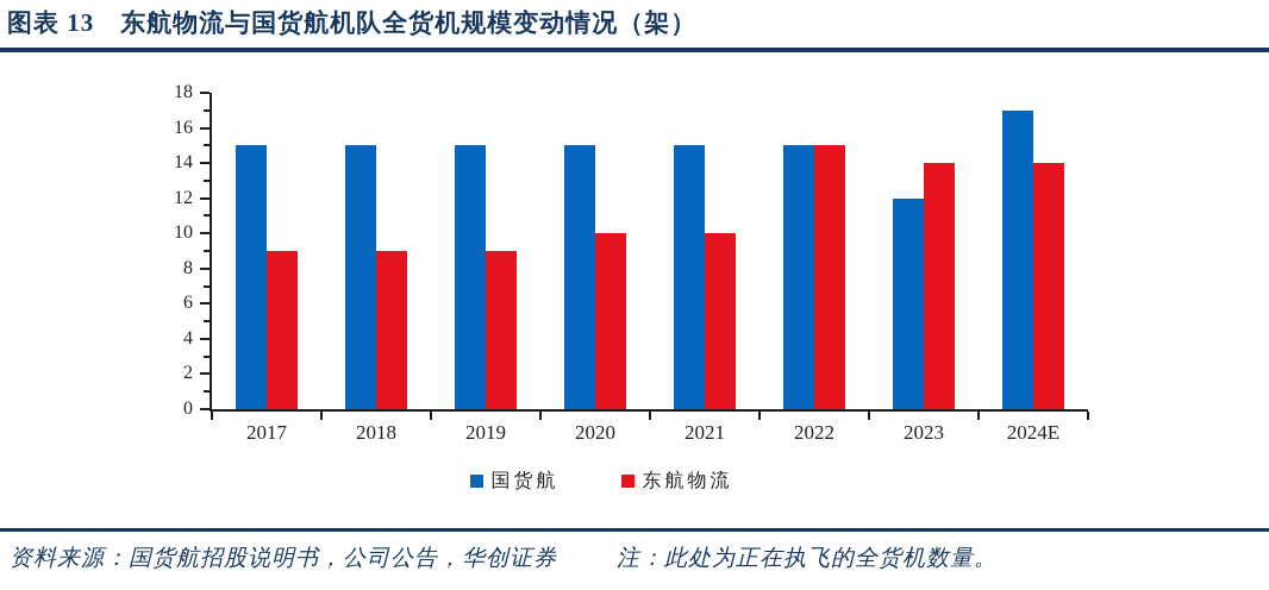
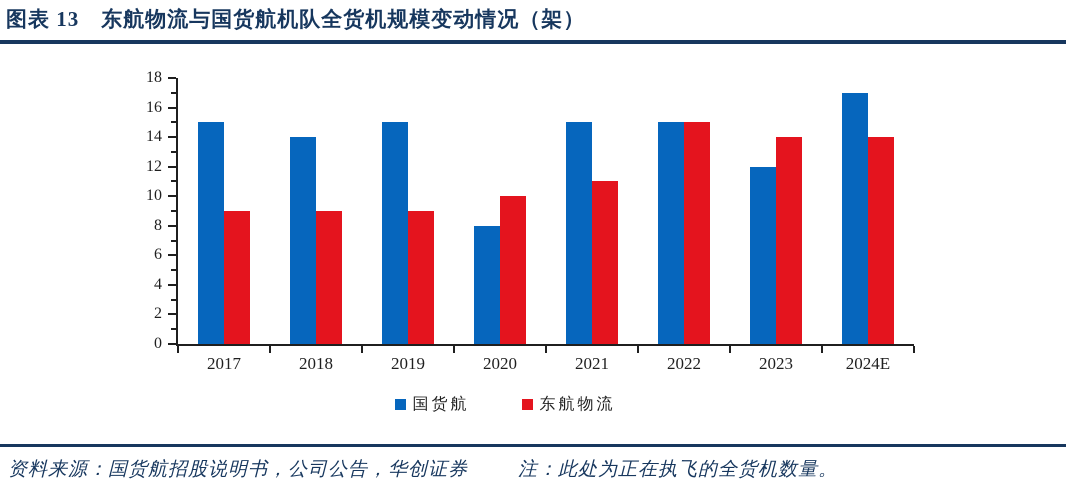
国货航/2018: 15 -> 14
国货航/2020: 15 -> 8
东航物流/2021: 10 -> 11
